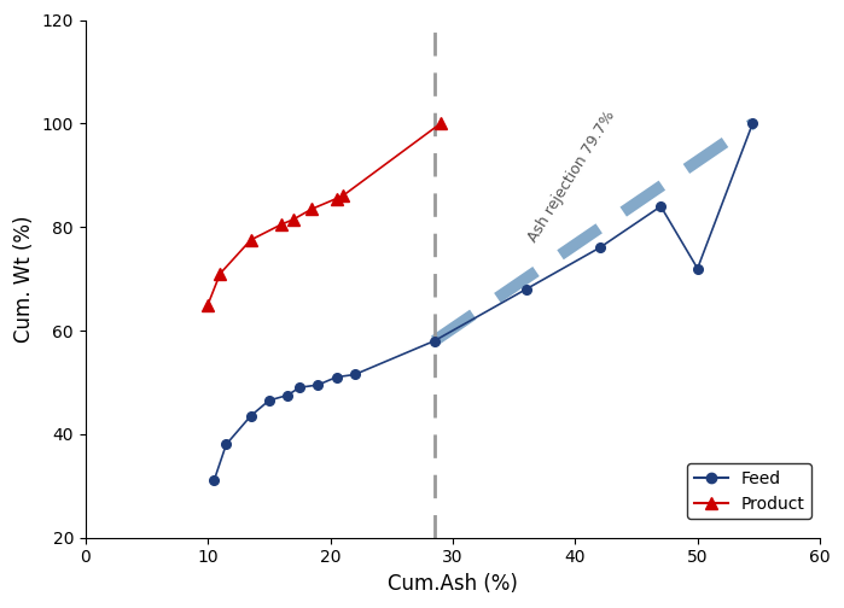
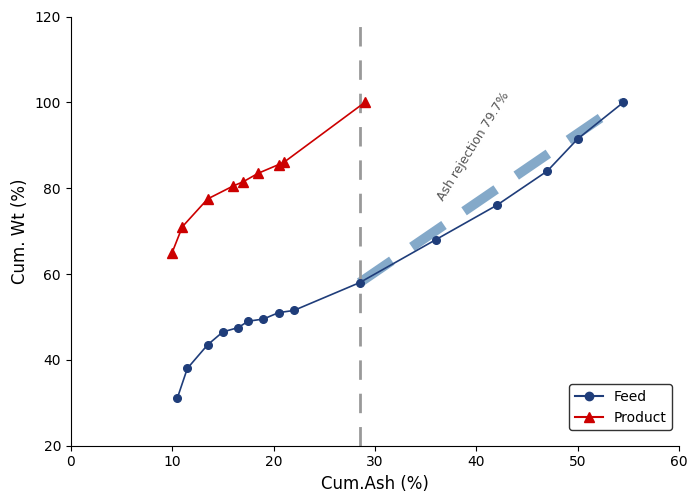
Feed/50: 72.0 -> 91.5
